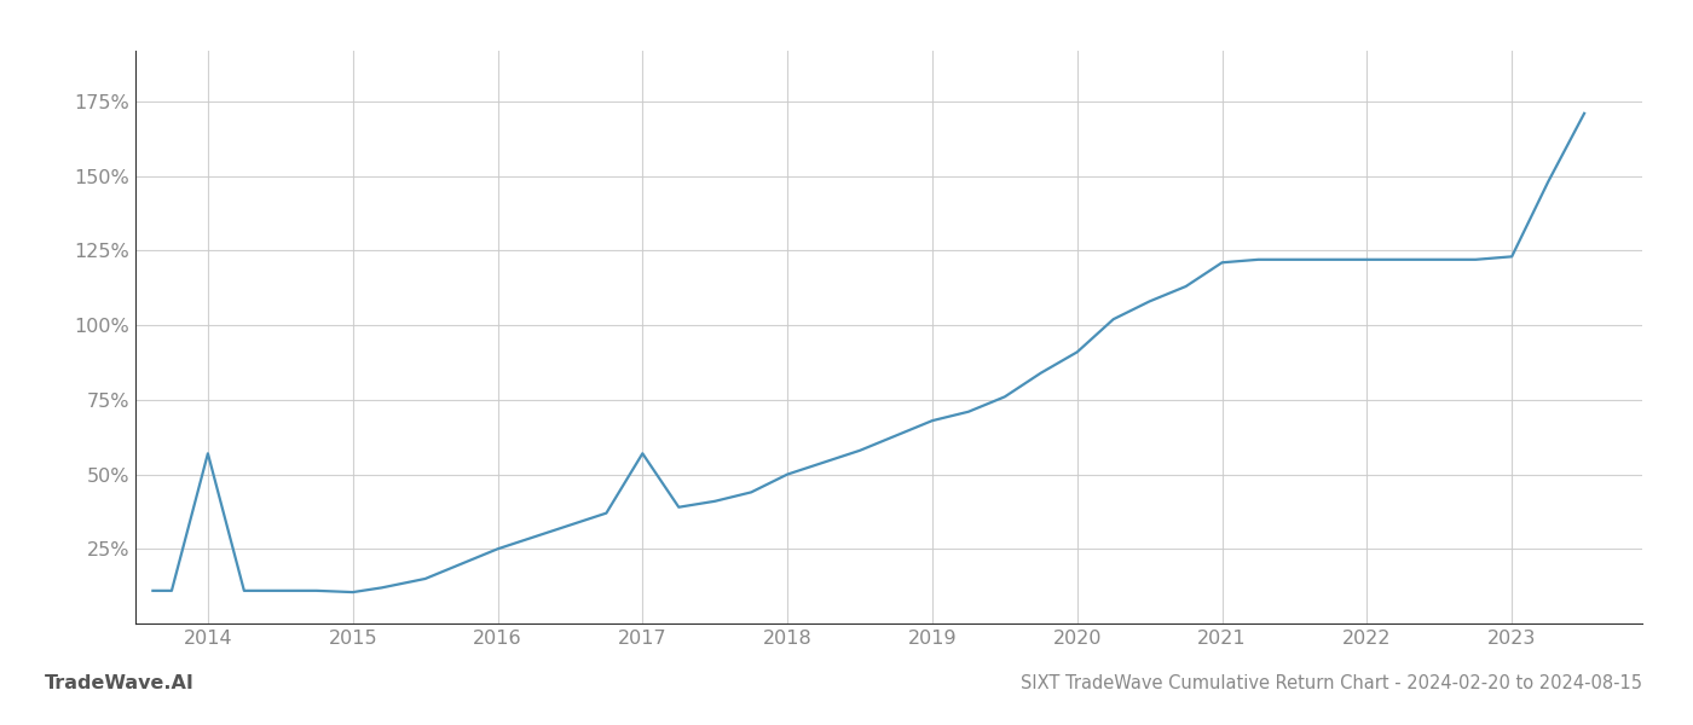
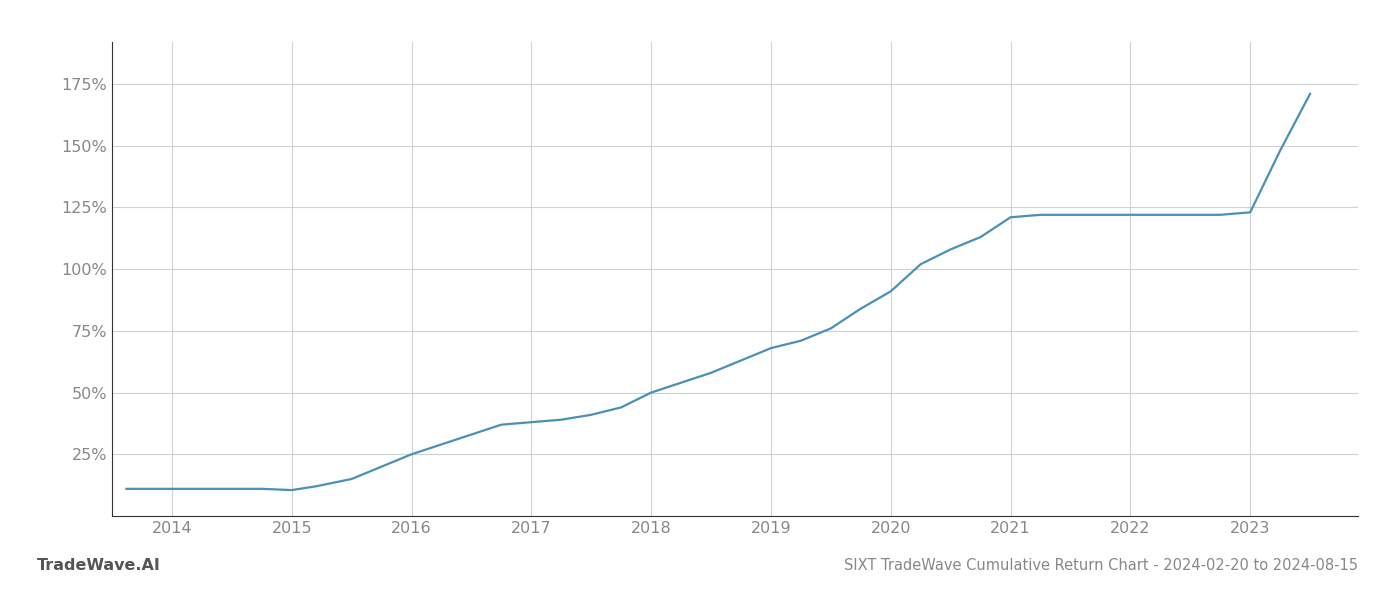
2014: 57.0% -> 11.0%
2017: 57.0% -> 38.0%
